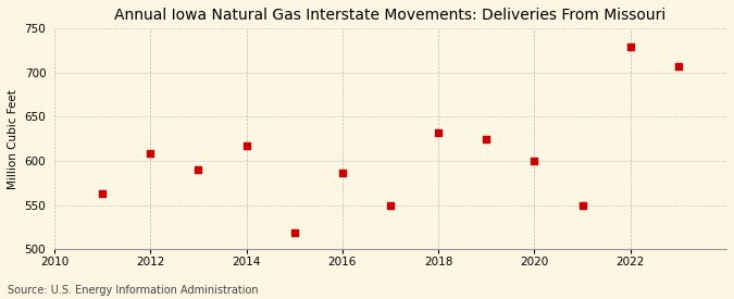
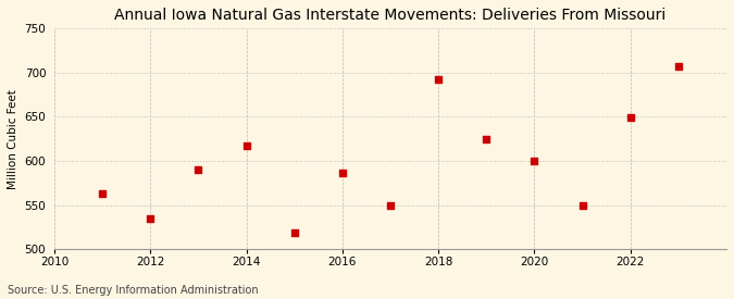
2012: 608 -> 535
2018: 632 -> 693
2022: 730 -> 649
